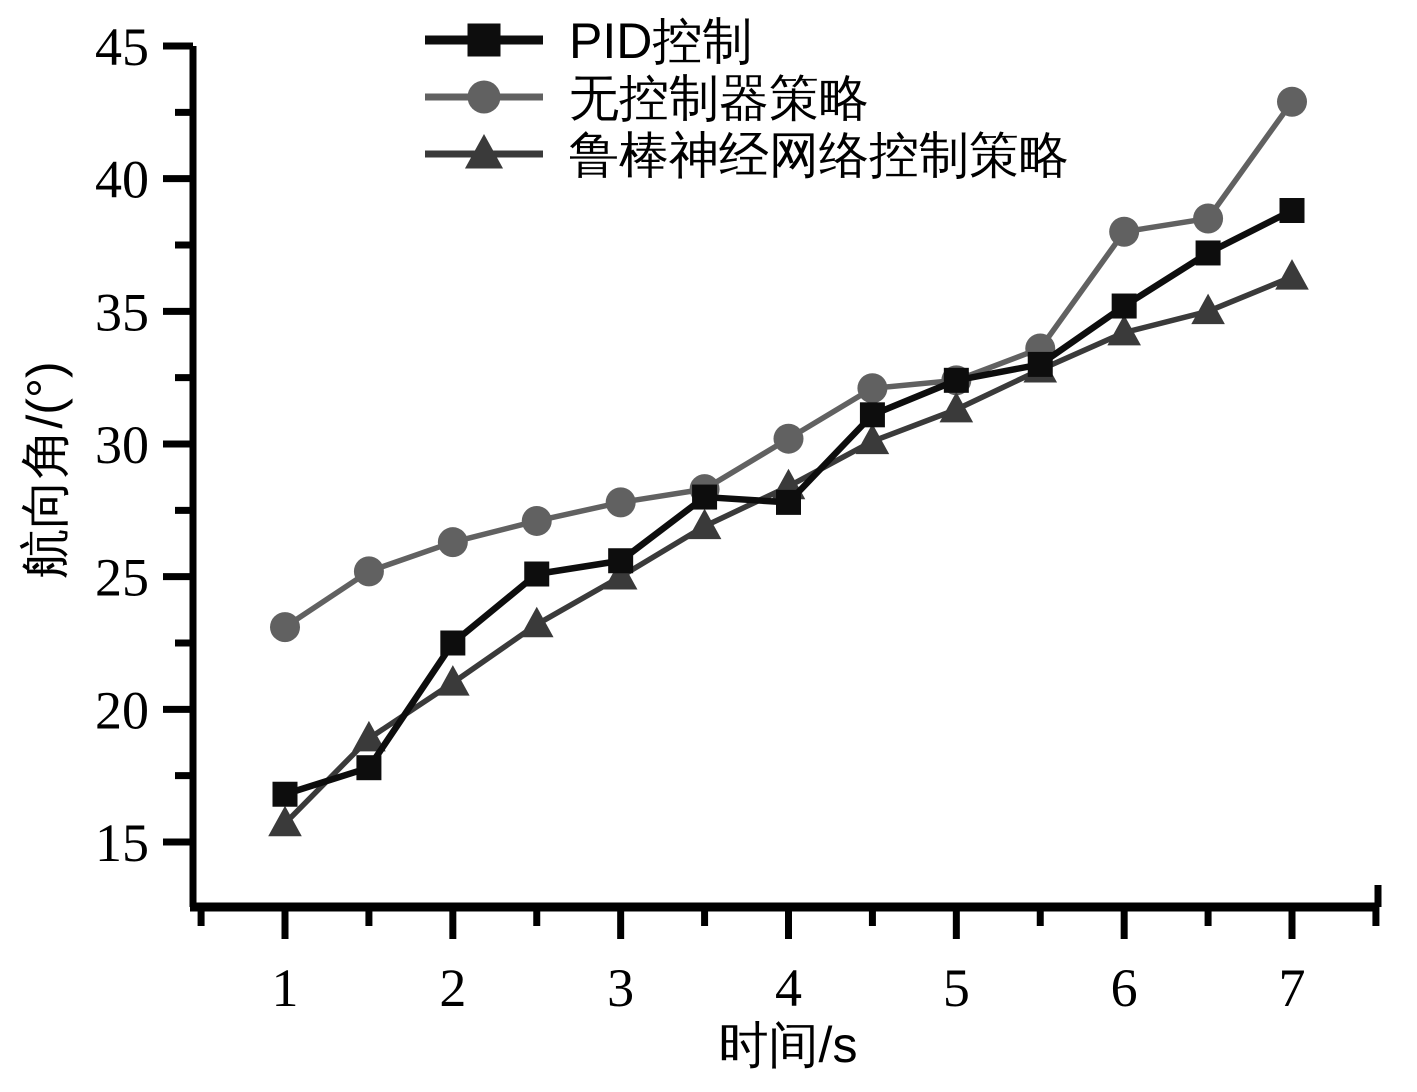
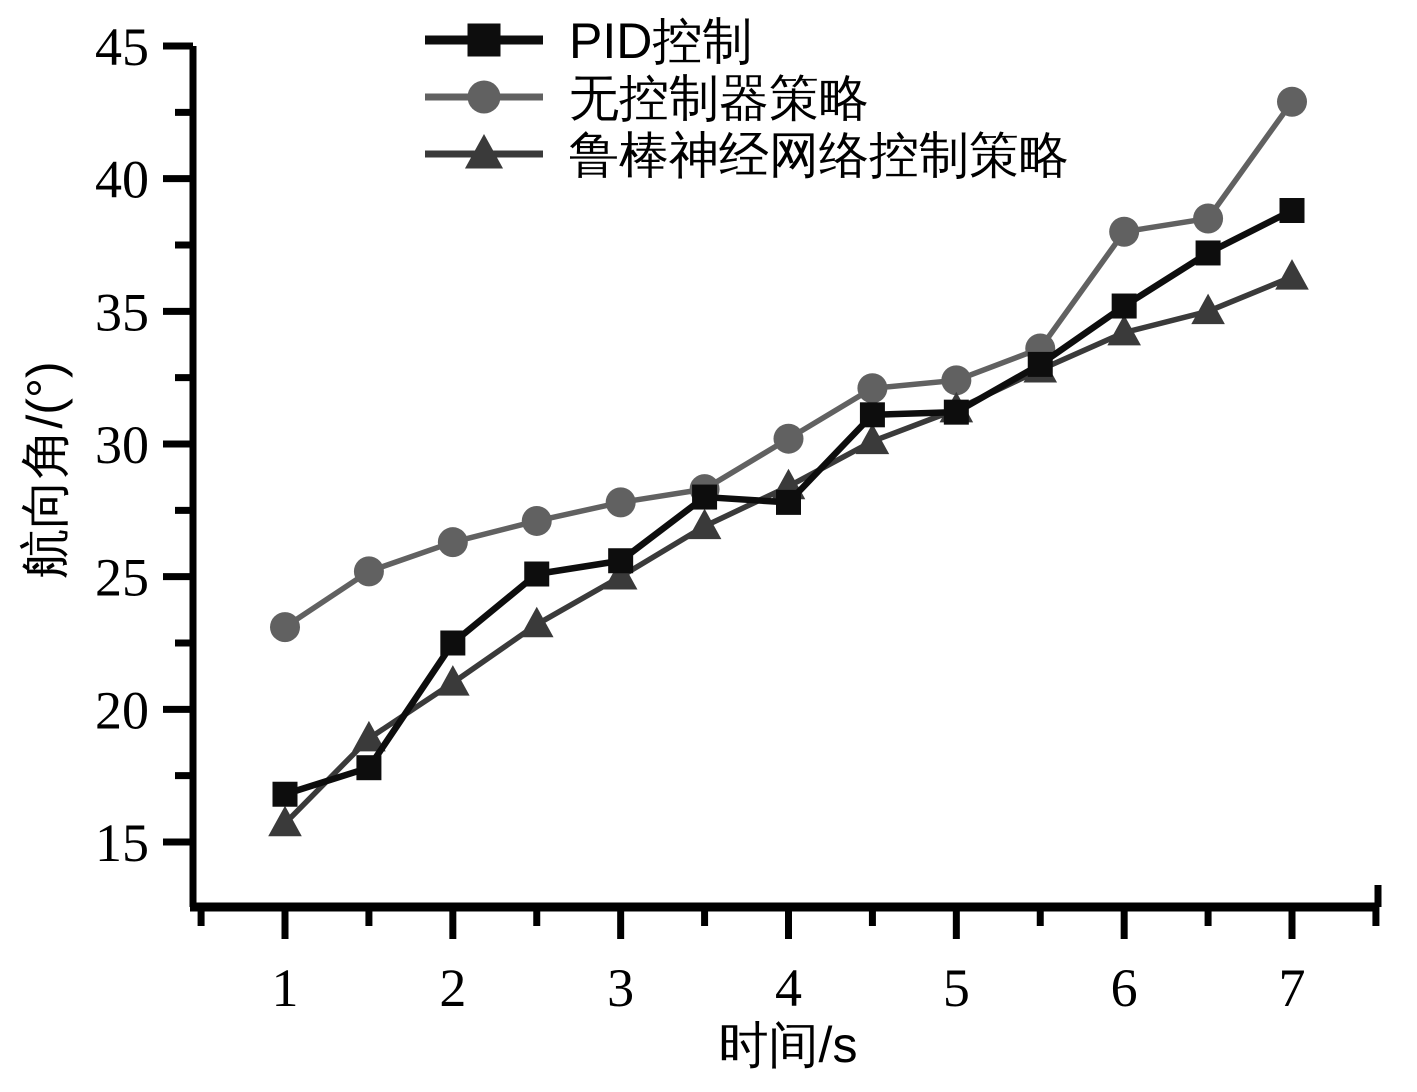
PID控制/5: 32.4 -> 31.2
